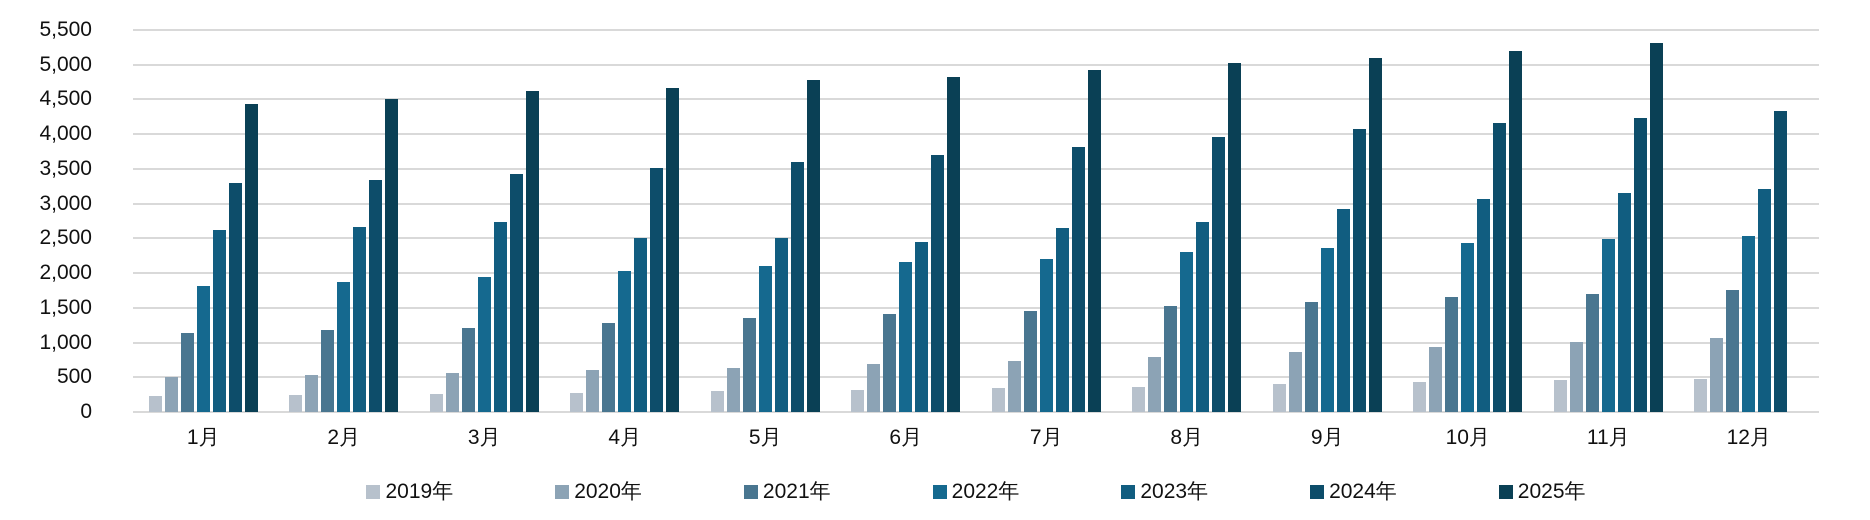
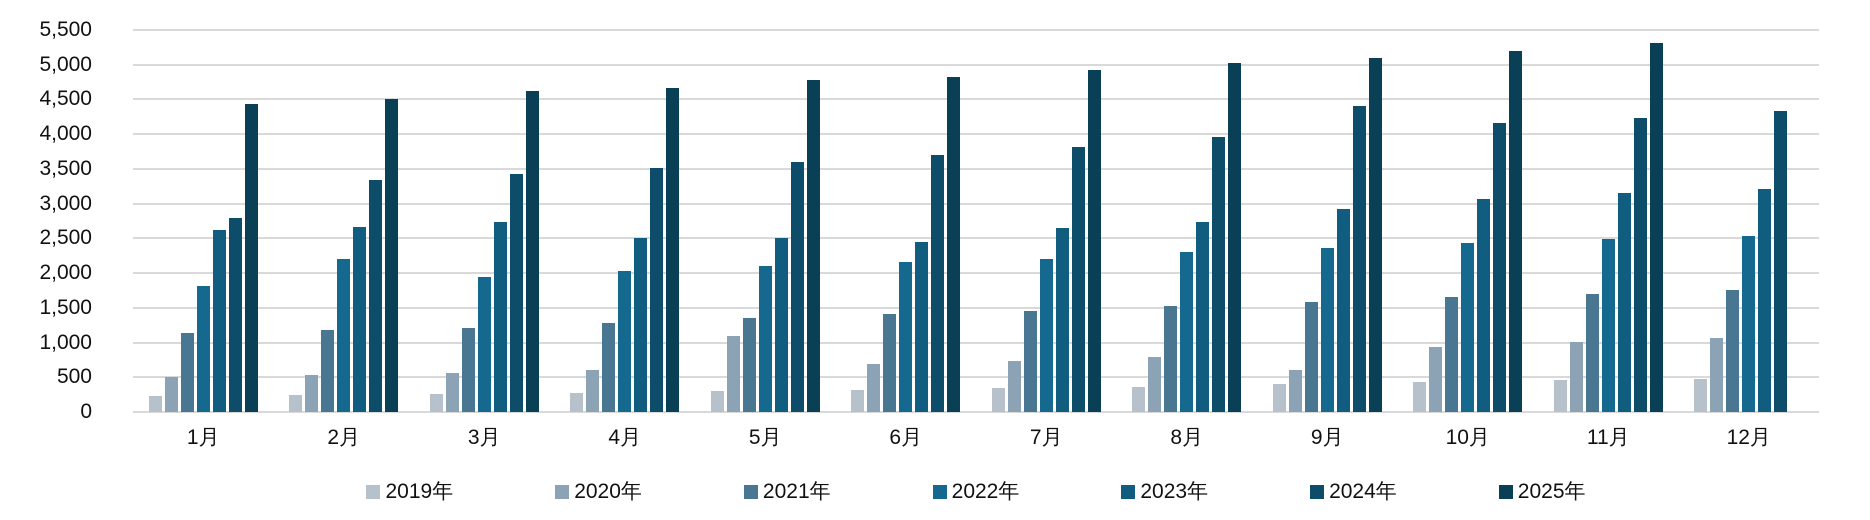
2024年/1月: 3300 -> 2800
2022年/2月: 1900 -> 2200
2020年/5月: 600 -> 1100
2020年/9月: 900 -> 600
2024年/9月: 4100 -> 4400
